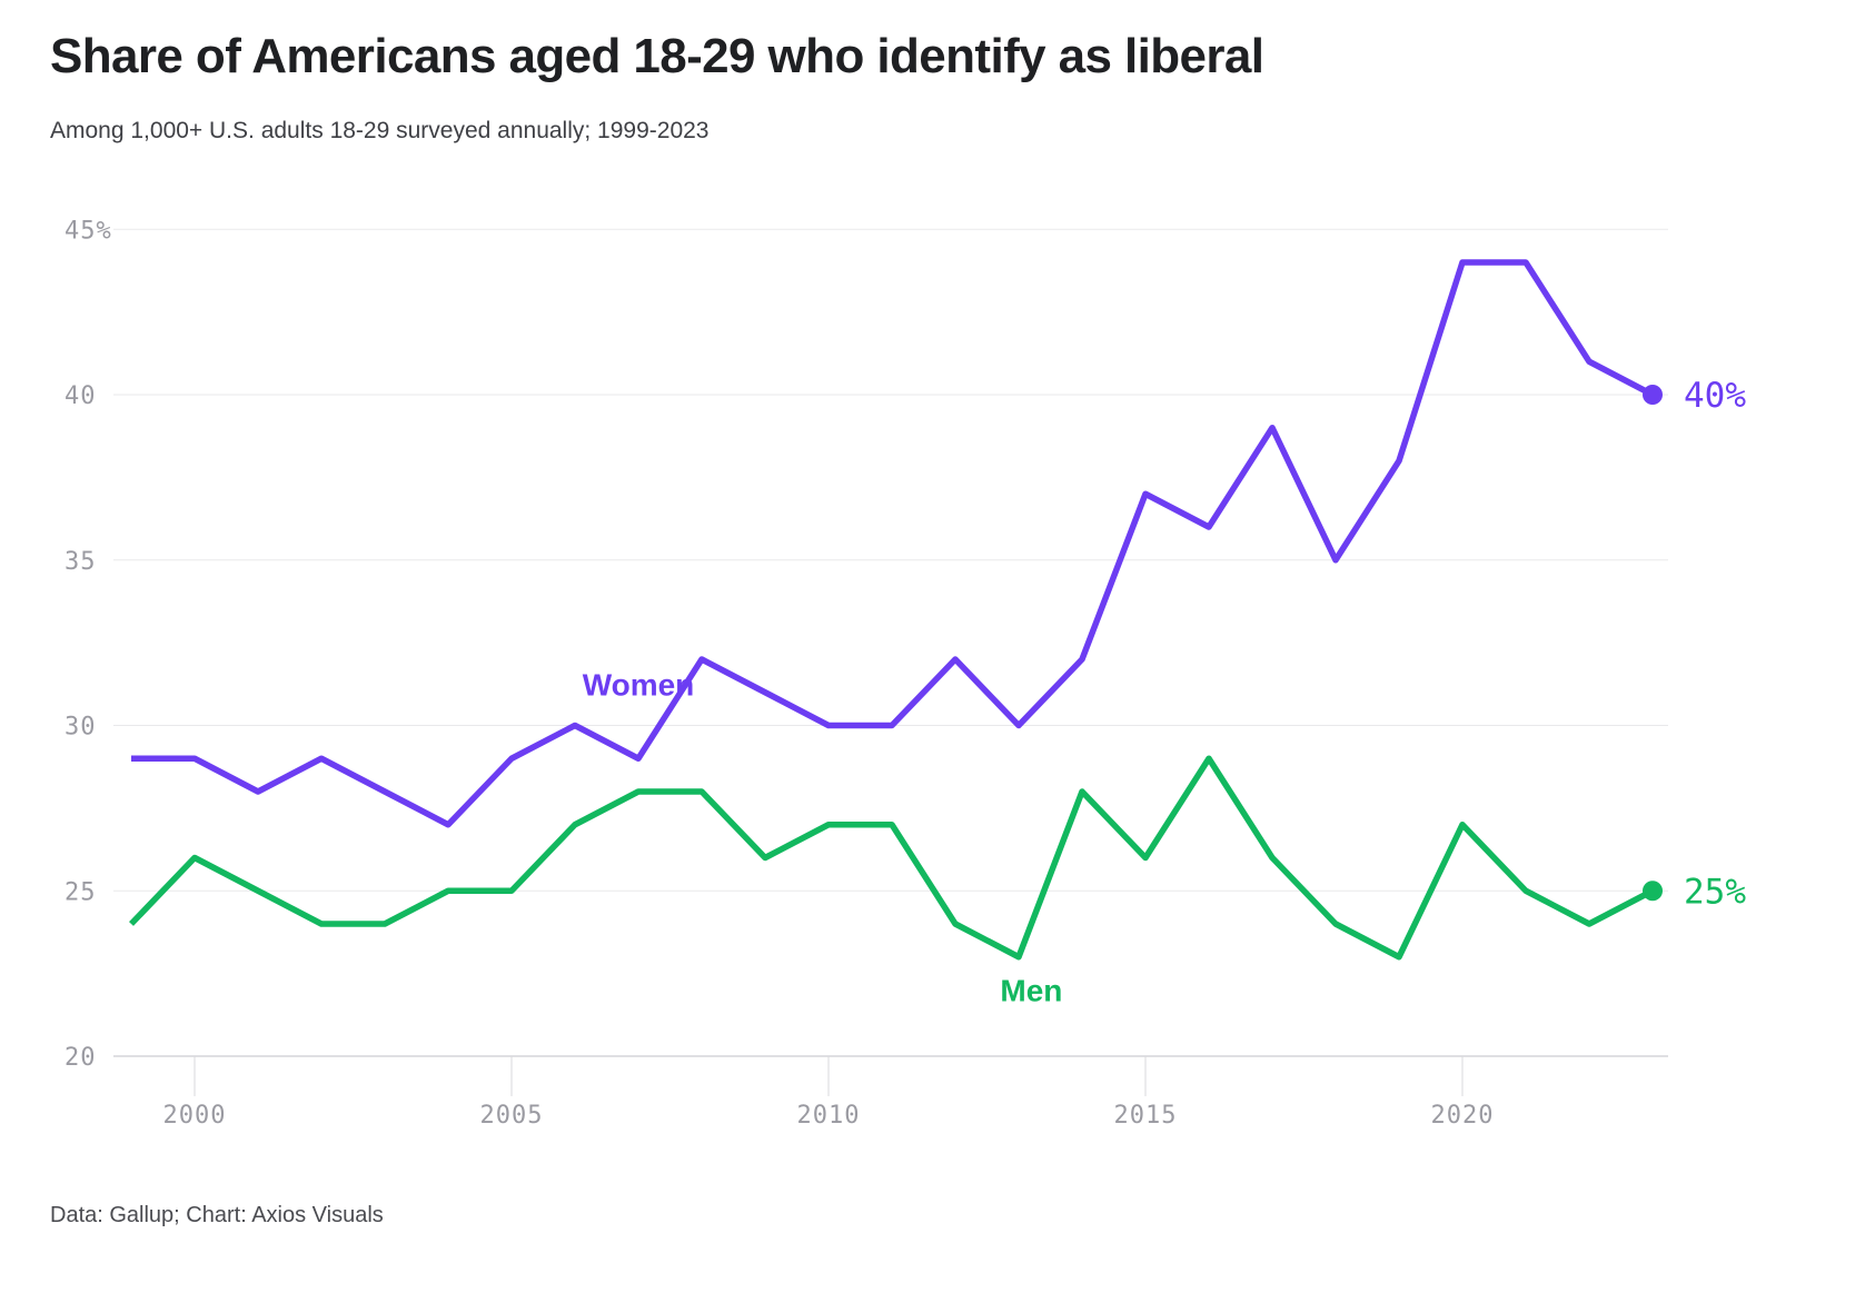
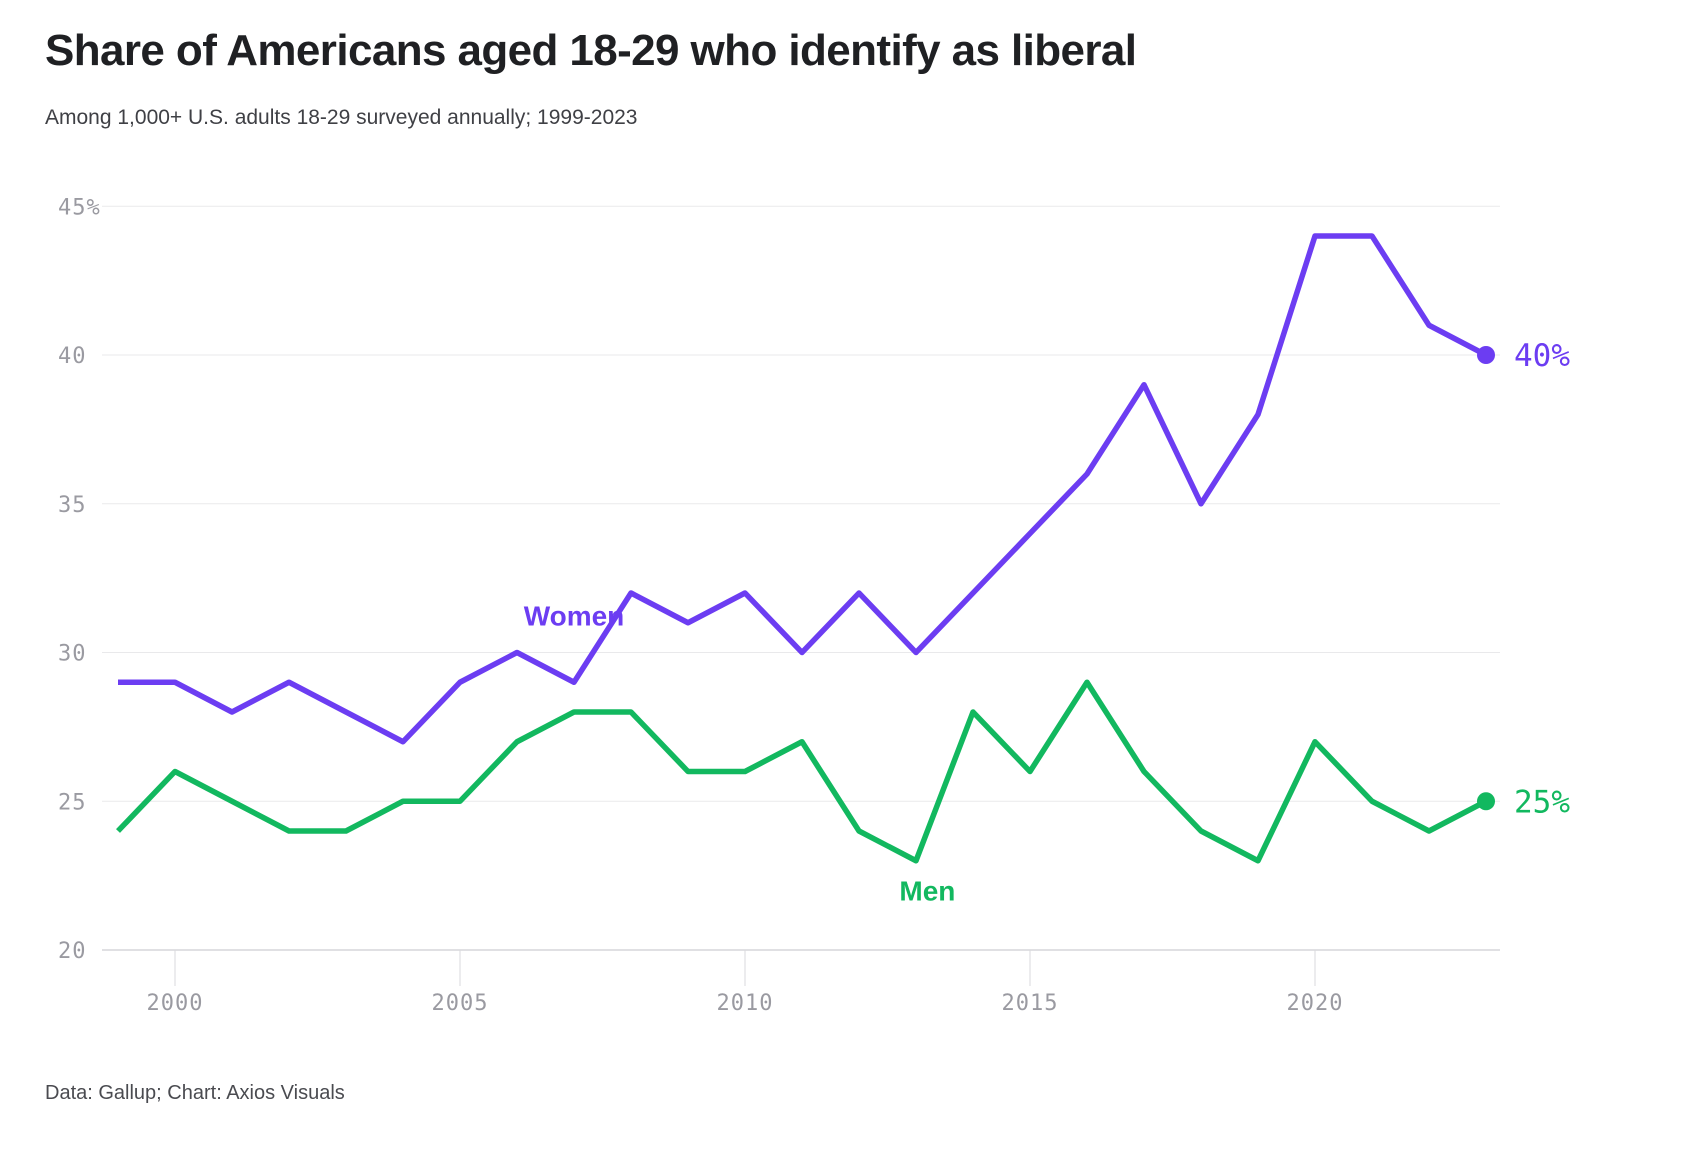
Women/2010: 30% -> 32%
Men/2010: 27% -> 26%
Women/2015: 37% -> 34%
